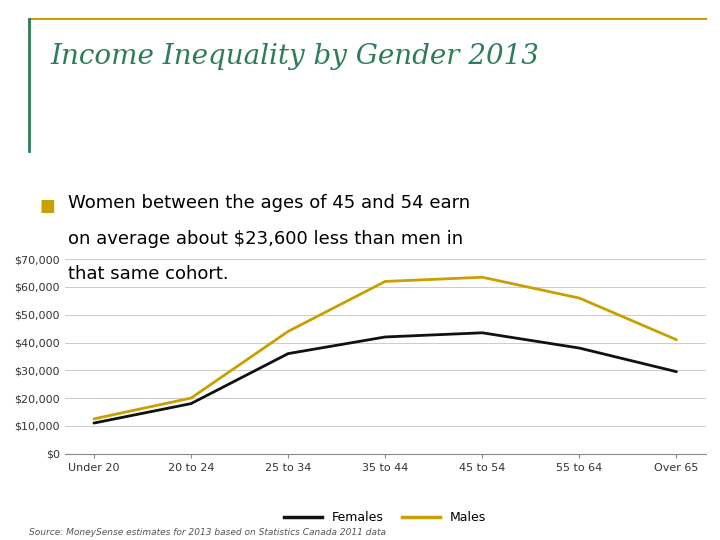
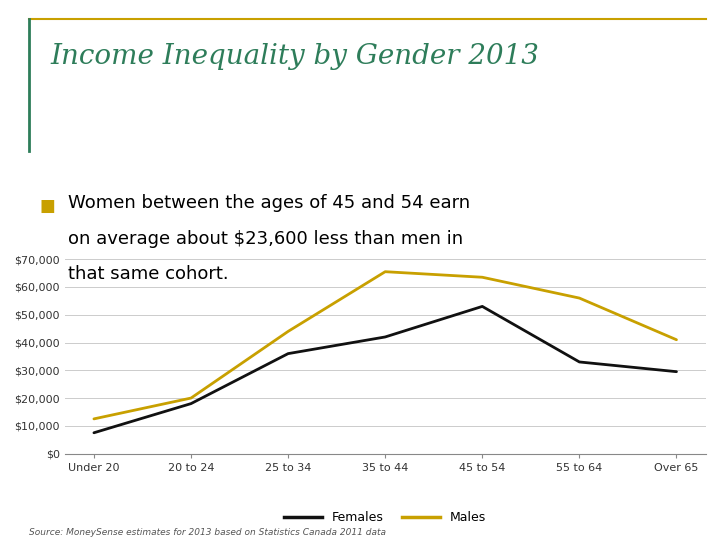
Females/Under 20: $11,000 -> $7,500
Males/35 to 44: $62,000 -> $65,500
Females/45 to 54: $43,500 -> $53,000
Females/55 to 64: $38,000 -> $33,000
